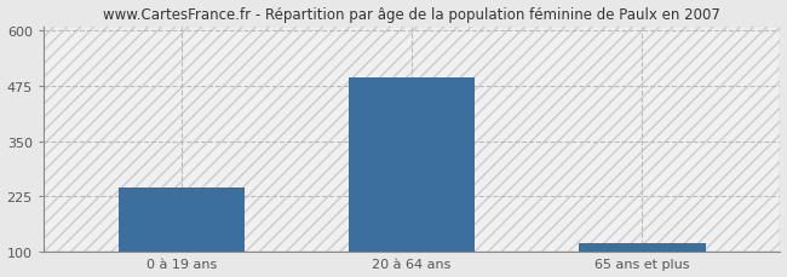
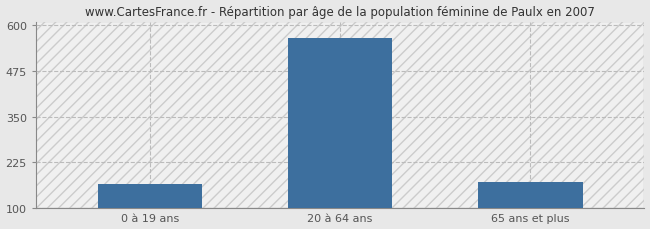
0 à 19 ans: 245 -> 165
20 à 64 ans: 493 -> 565
65 ans et plus: 120 -> 170
